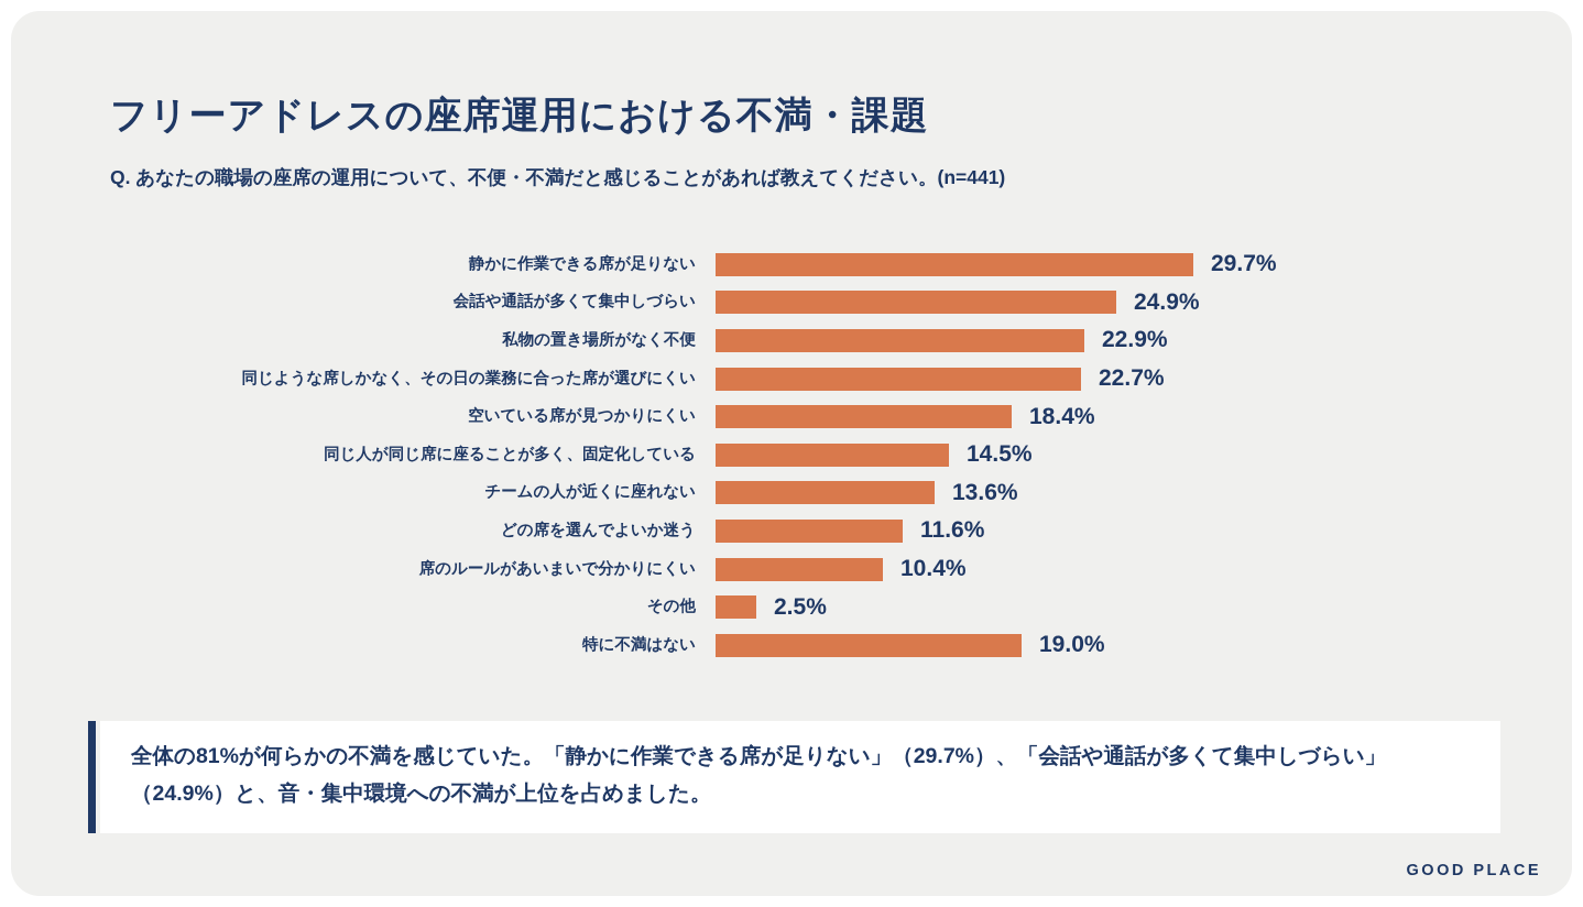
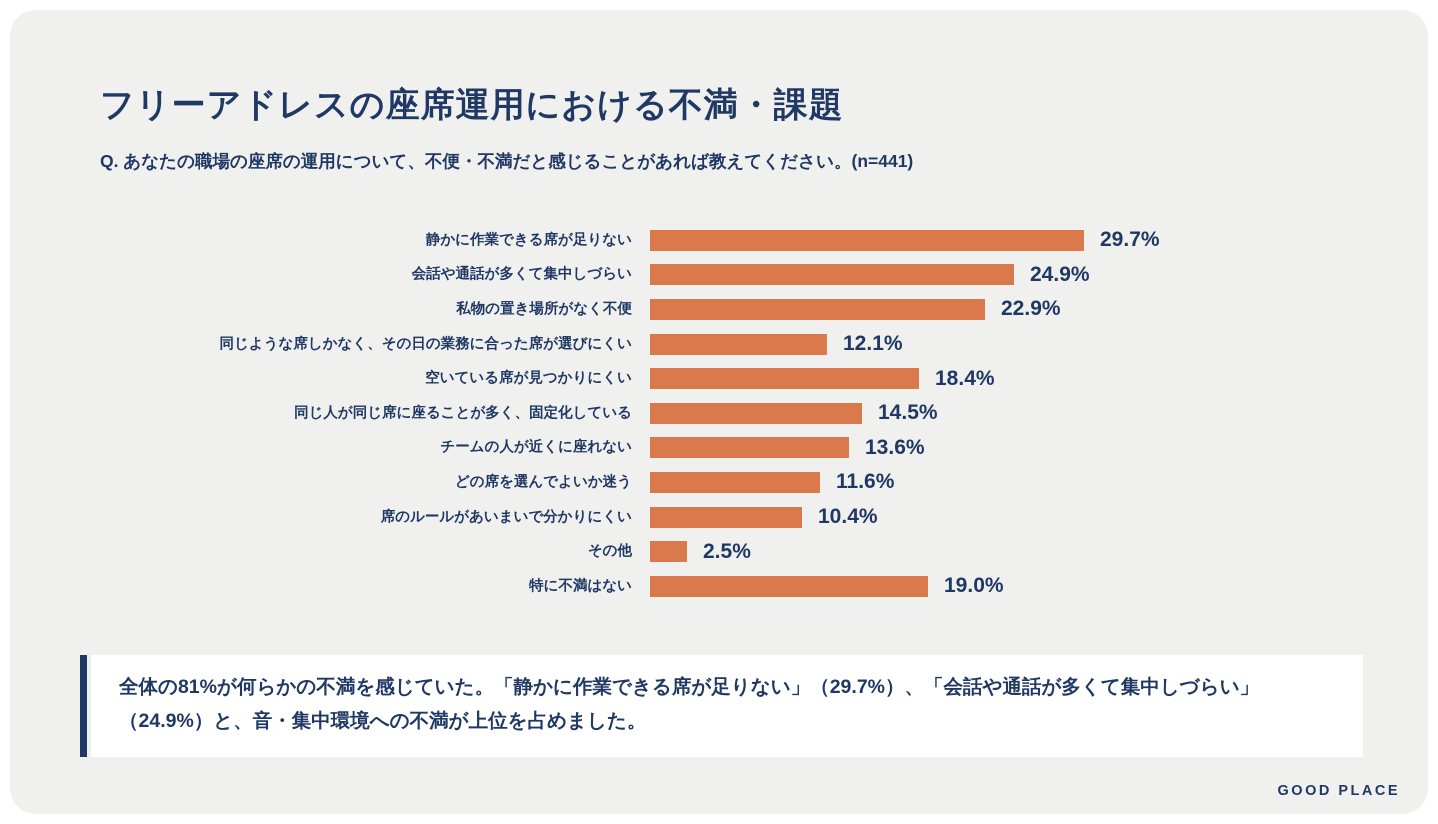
同じような席しかなく、その日の業務に合った席が選びにくい: 22.7% -> 12.1%
